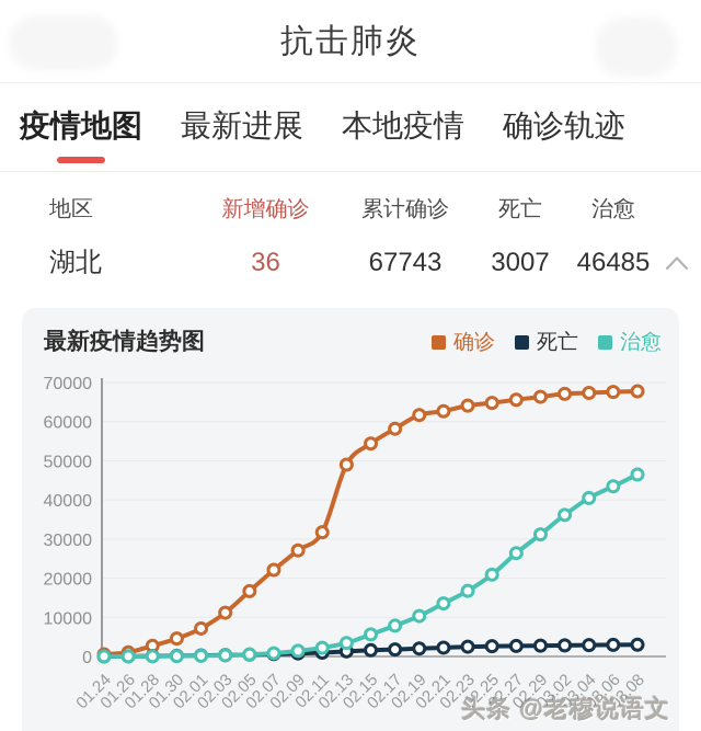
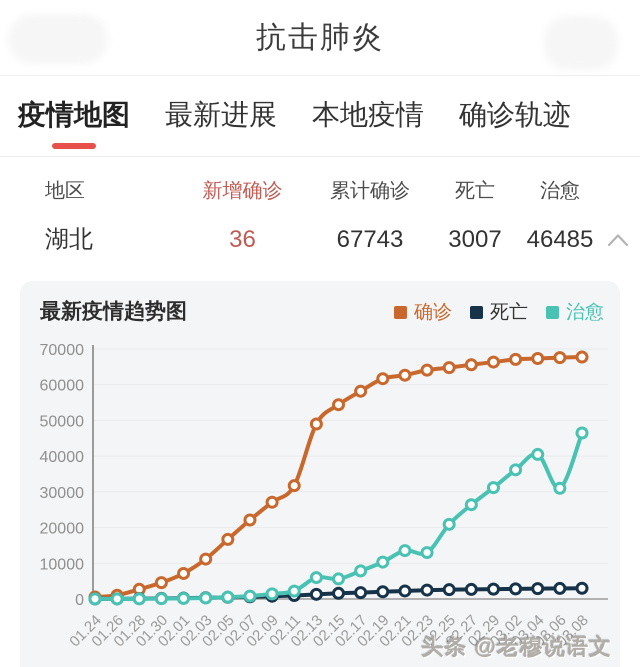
治愈/02.13: 3000 -> 6000
治愈/02.23: 17000 -> 13000
治愈/03.06: 43000 -> 31000
